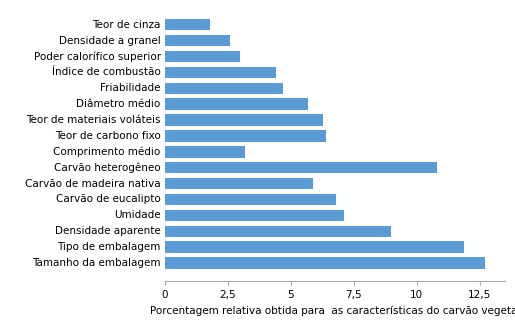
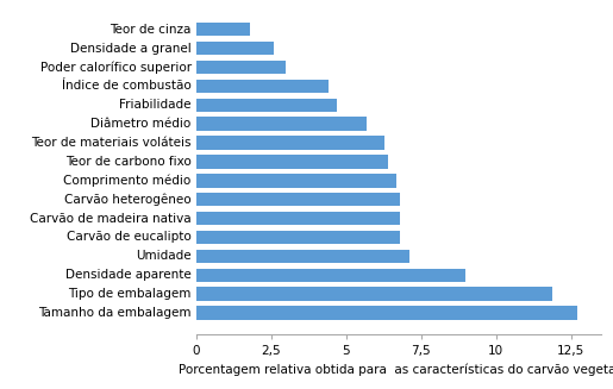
Comprimento médio: 3,2 -> 6,7
Carvão heterogêneo: 10,8 -> 6,8
Carvão de madeira nativa: 5,9 -> 6,8
